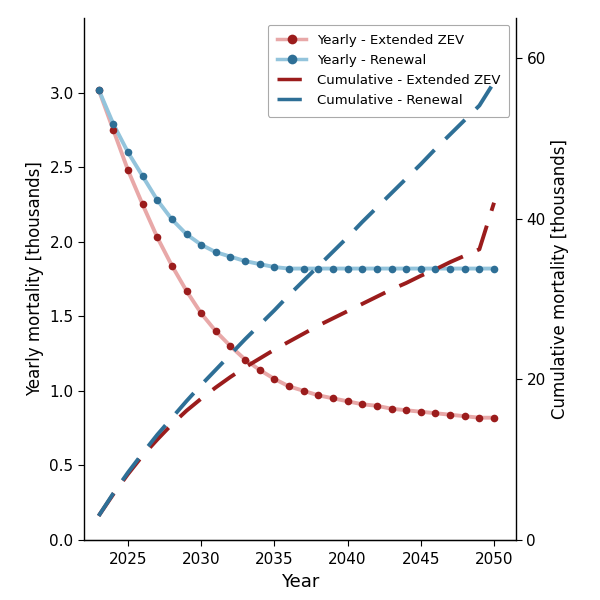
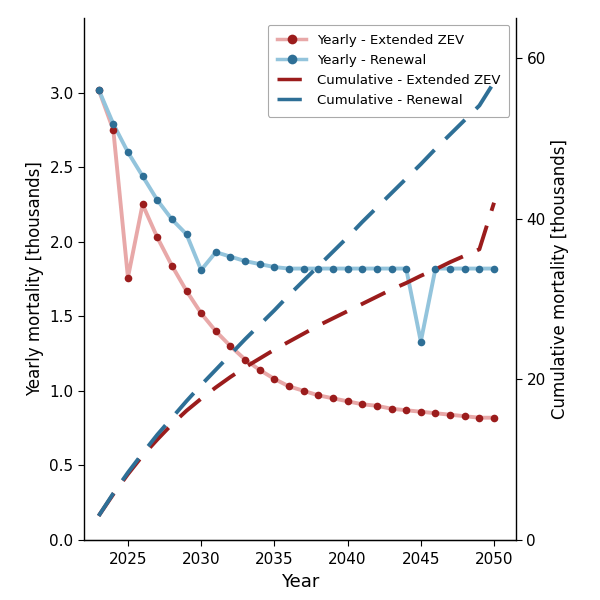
Yearly - Extended ZEV/2025: 2.48 -> 1.76
Yearly - Renewal/2030: 1.98 -> 1.81
Yearly - Renewal/2045: 1.82 -> 1.33
